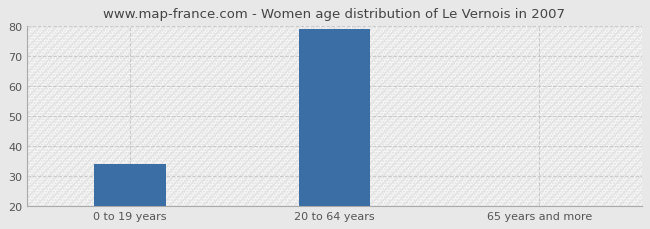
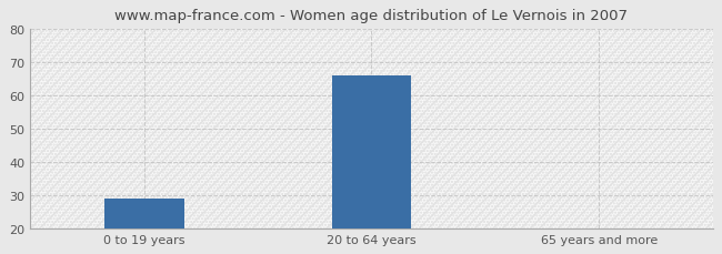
0 to 19 years: 34 -> 29
20 to 64 years: 79 -> 66
